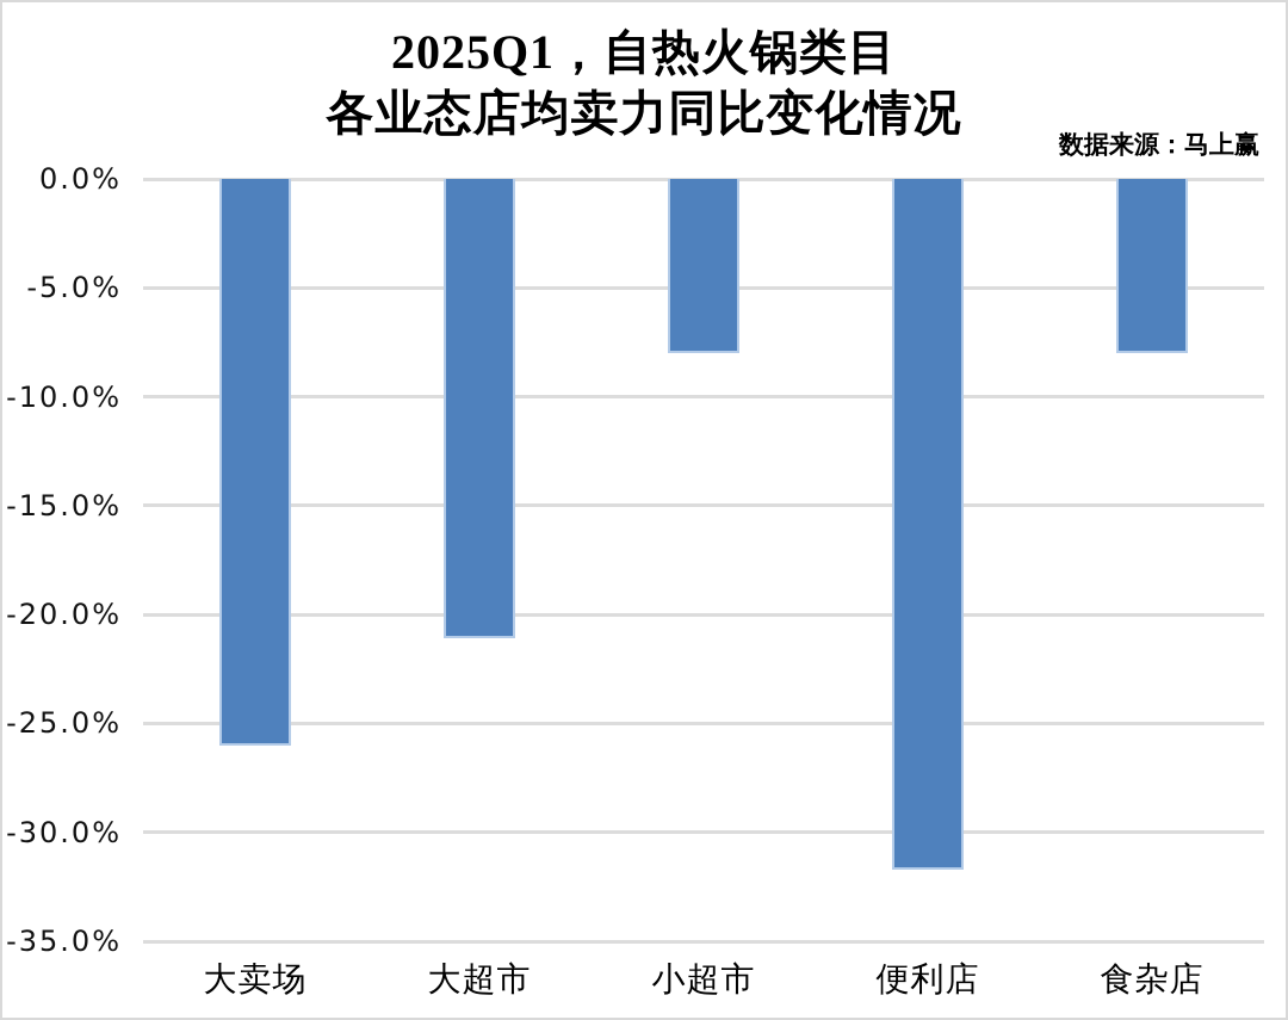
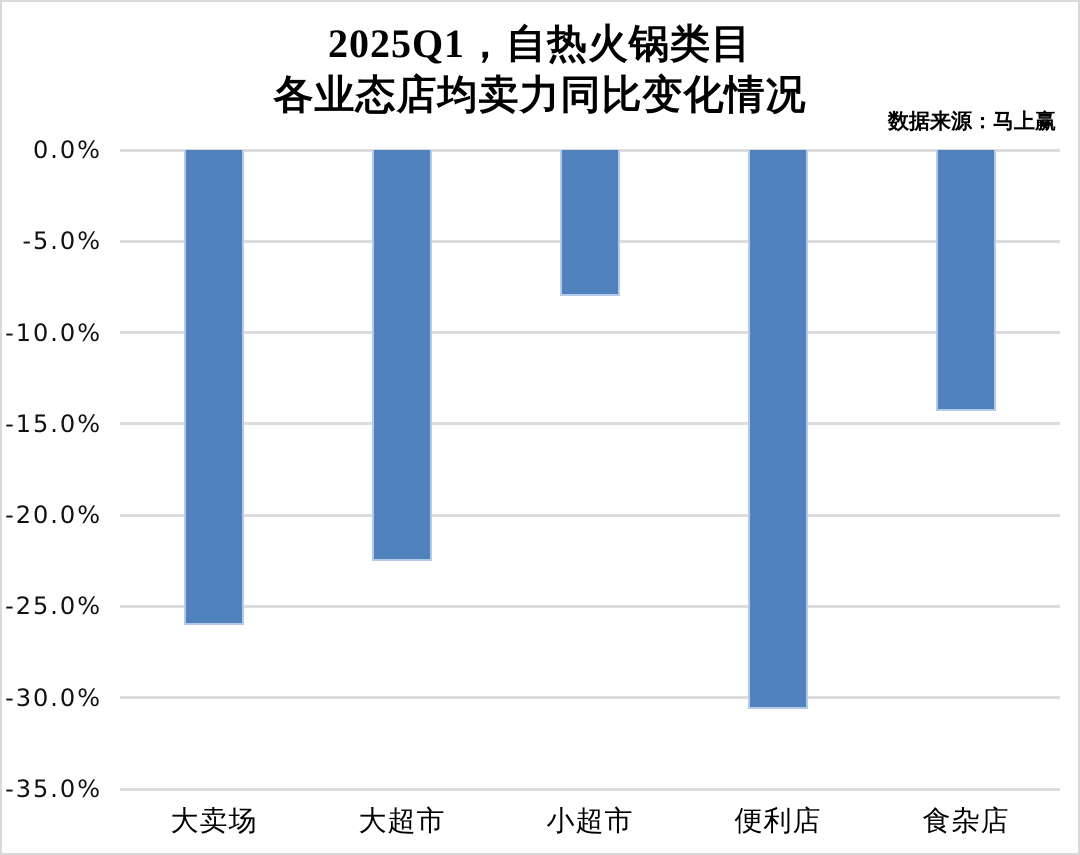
大超市: -21.1% -> -22.5%
便利店: -31.7% -> -30.6%
食杂店: -8.0% -> -14.3%
